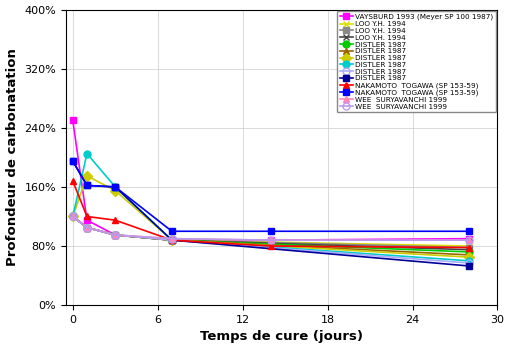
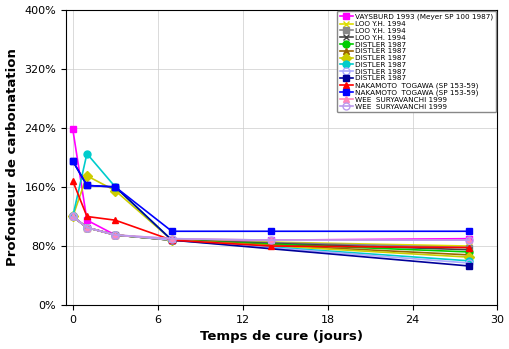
VAYSBURD 1993 (Meyer SP 100 1987)/0: 250% -> 238%
